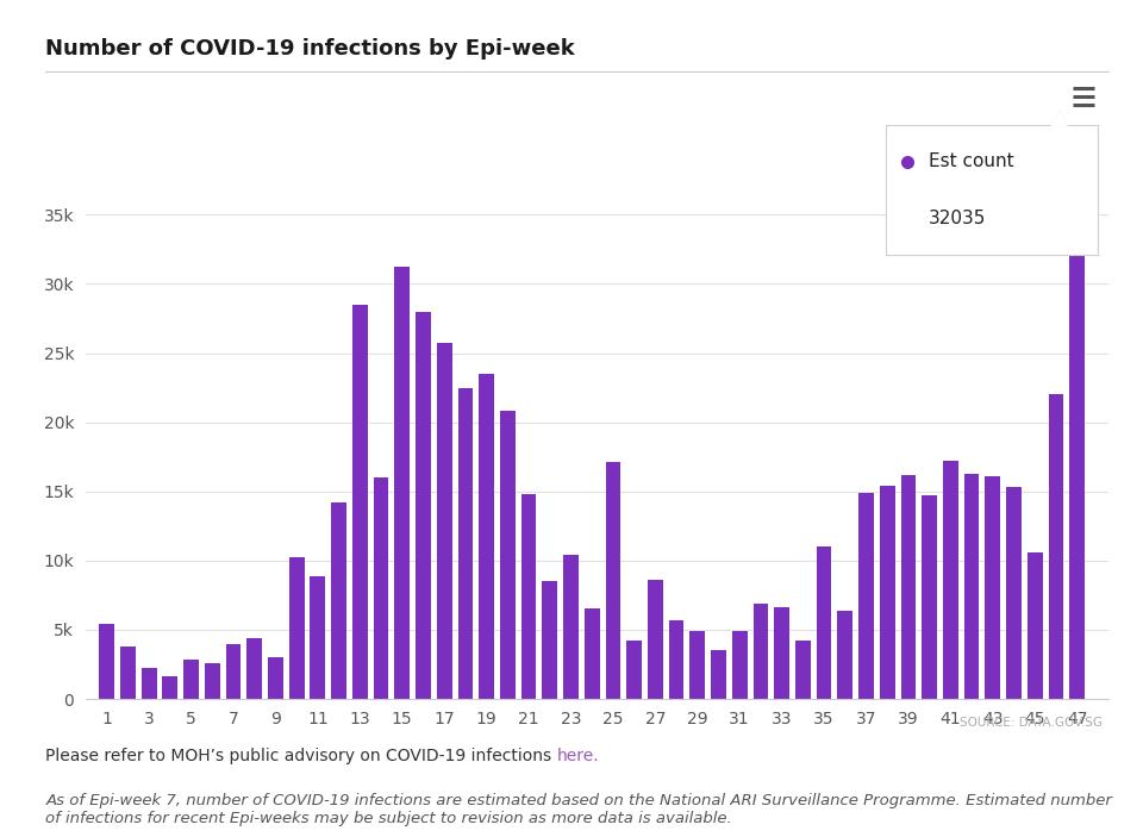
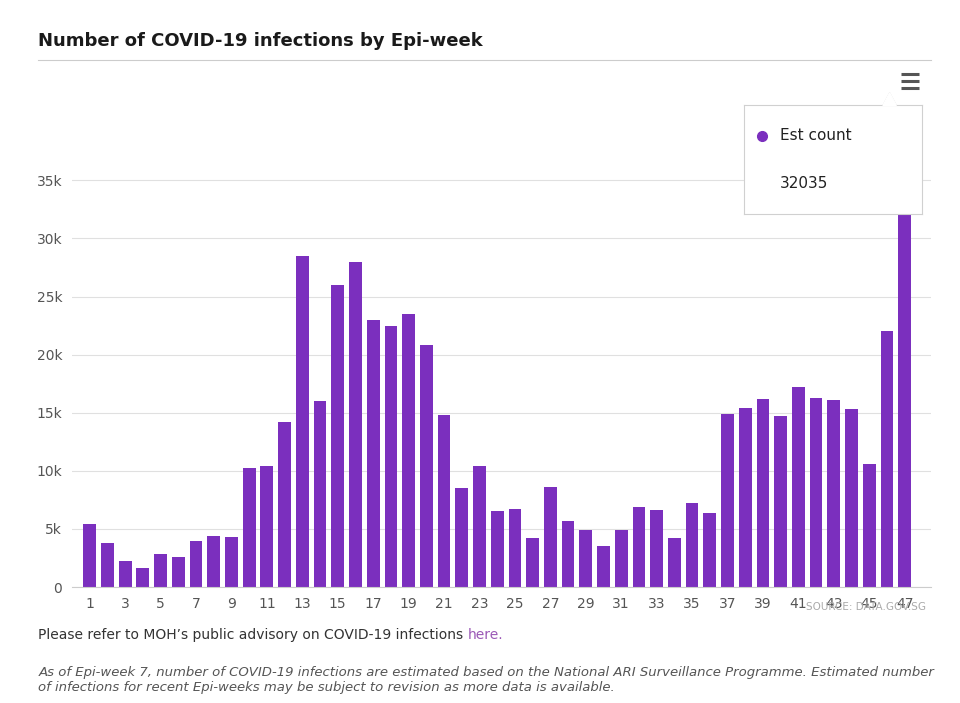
9: 3.0k -> 4.3k
11: 8.9k -> 10.4k
15: 31.2k -> 26.0k
17: 25.7k -> 23.0k
25: 17.1k -> 6.7k
35: 11.0k -> 7.2k
